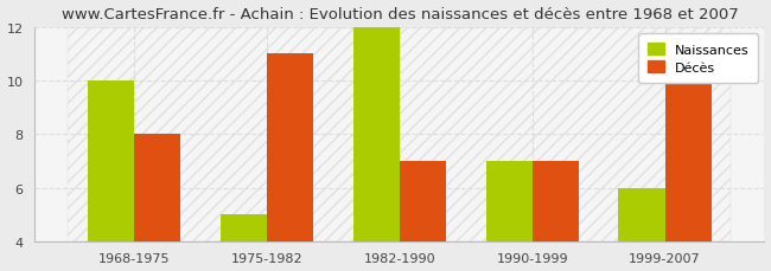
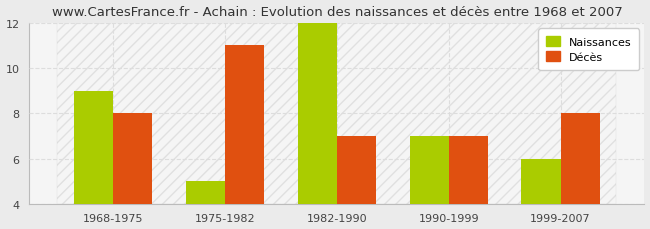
Naissances/1968-1975: 10 -> 9
Décès/1999-2007: 10 -> 8
